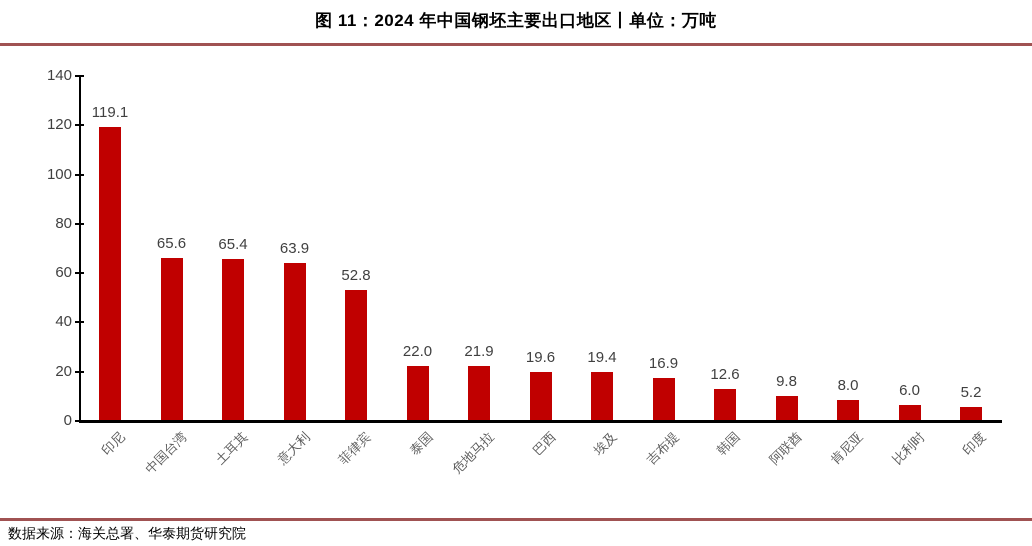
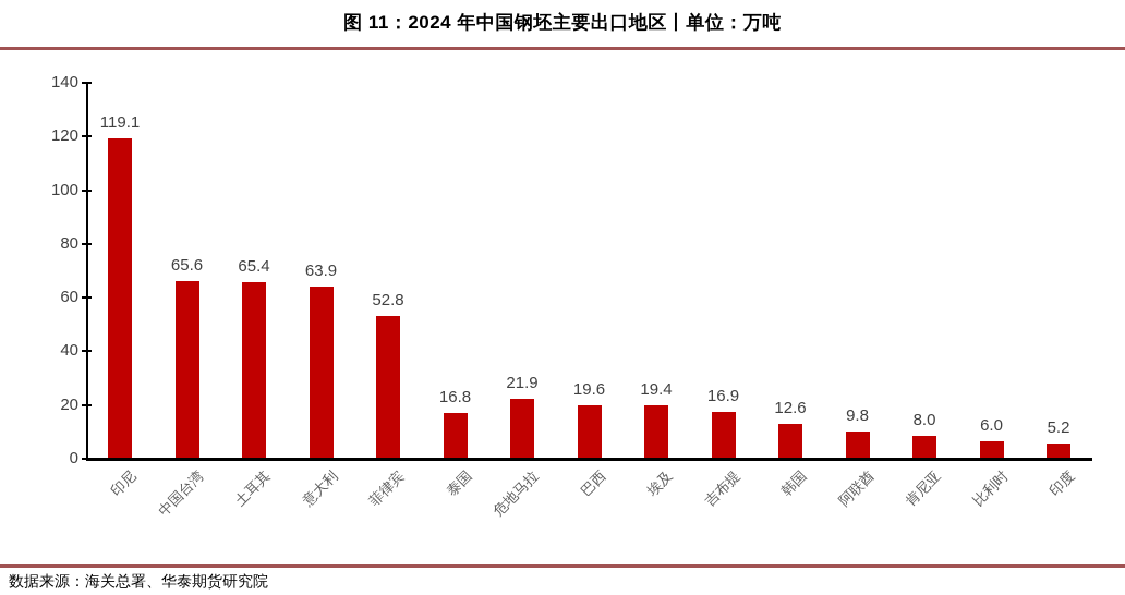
泰国: 22.0 -> 16.8
